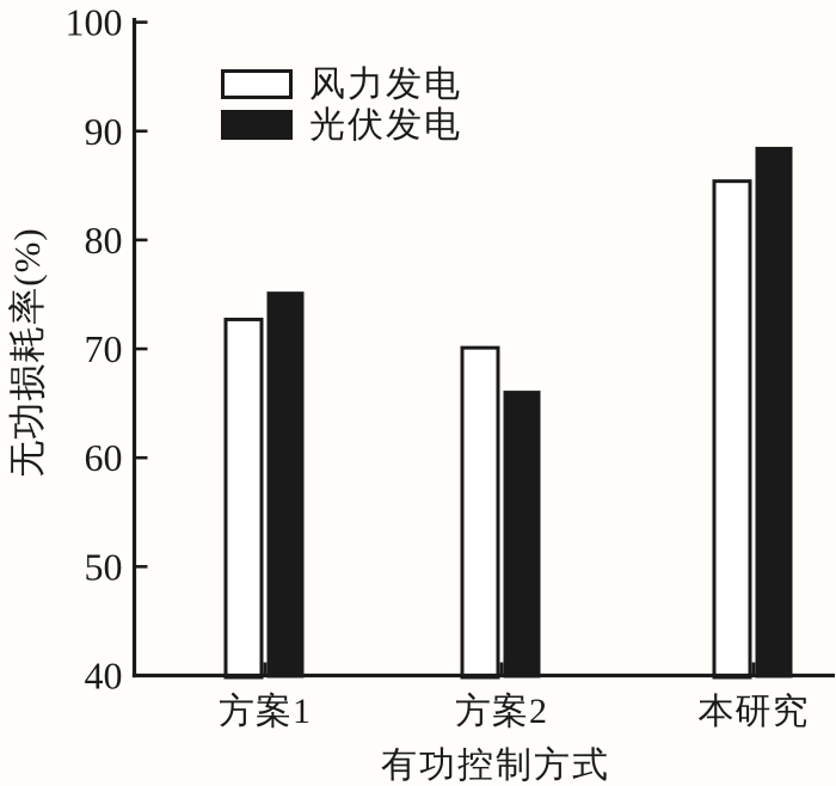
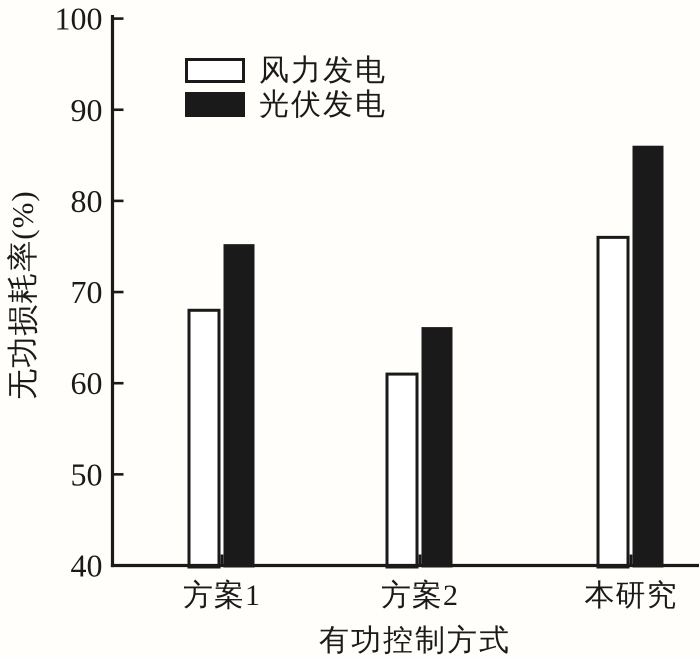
风力发电/方案1: 73 -> 68
风力发电/方案2: 70 -> 61
风力发电/本研究: 85 -> 76
光伏发电/本研究: 88 -> 86
